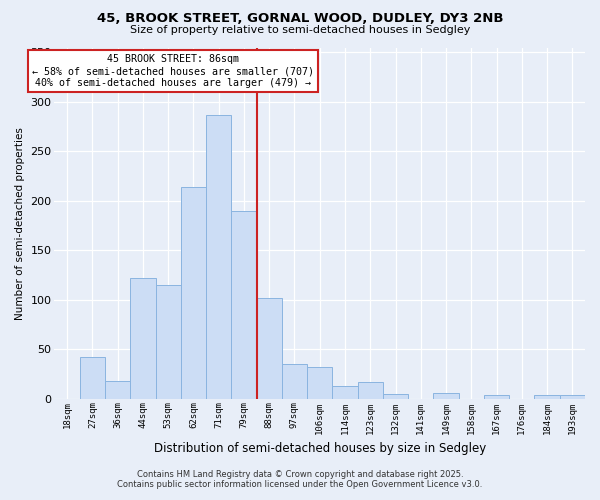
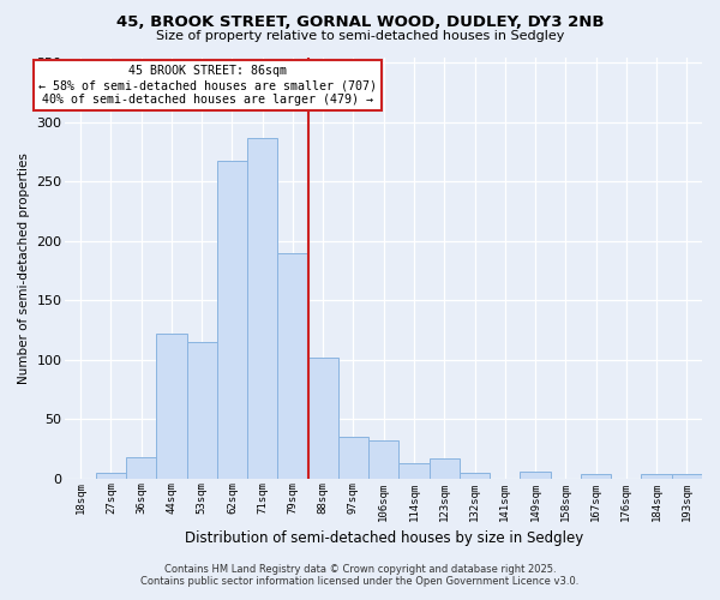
27sqm: 42 -> 5
62sqm: 214 -> 268
